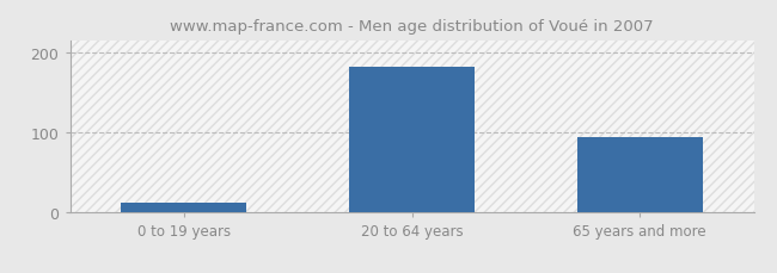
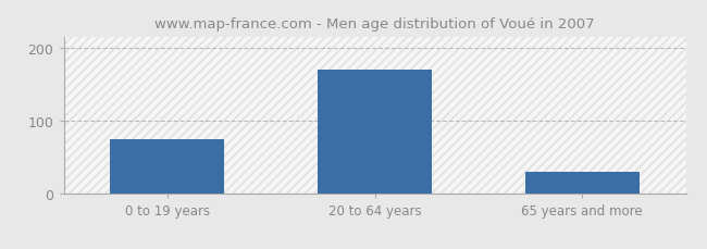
0 to 19 years: 12 -> 75
20 to 64 years: 182 -> 170
65 years and more: 94 -> 30
